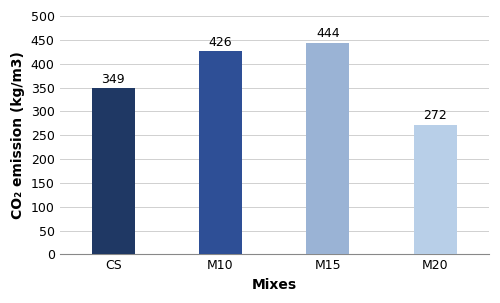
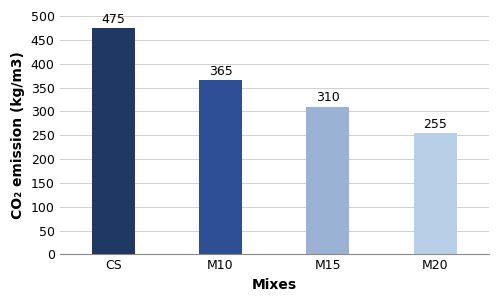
CS: 349 -> 475
M10: 426 -> 365
M15: 444 -> 310
M20: 272 -> 255
